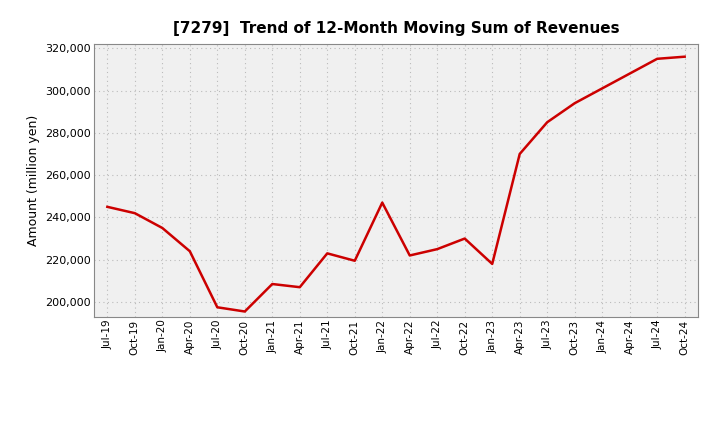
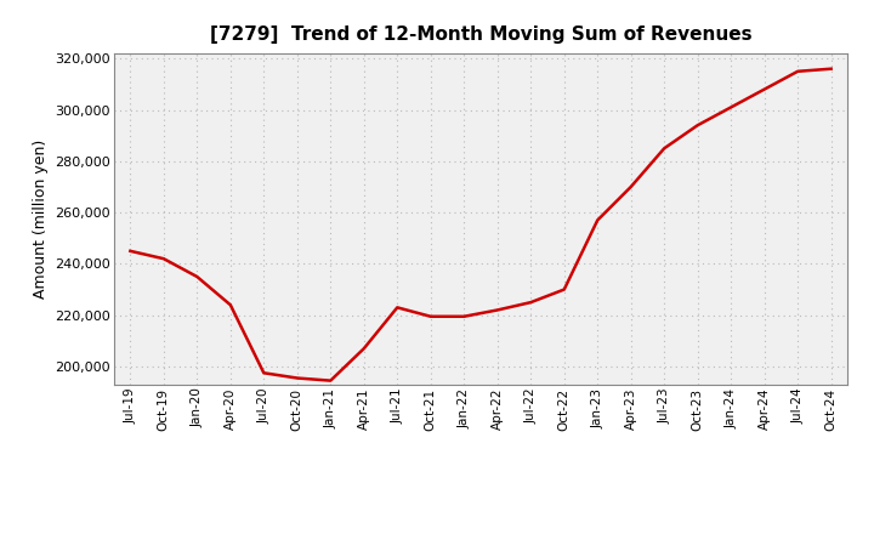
Jan-21: 208,500 -> 194,500
Jan-22: 247,000 -> 219,500
Jan-23: 218,000 -> 257,000
